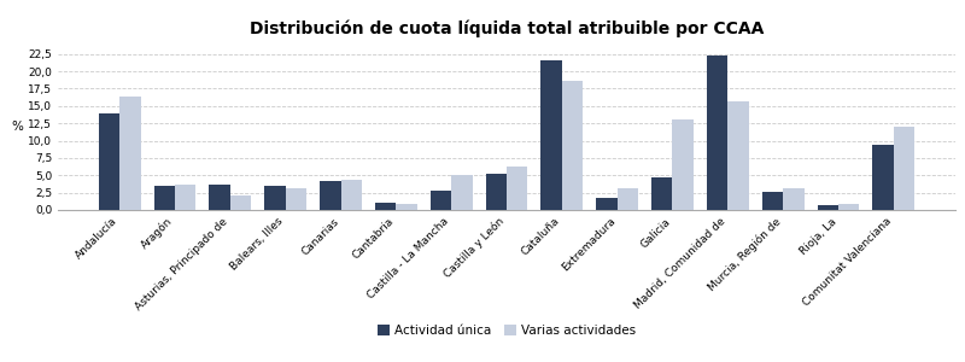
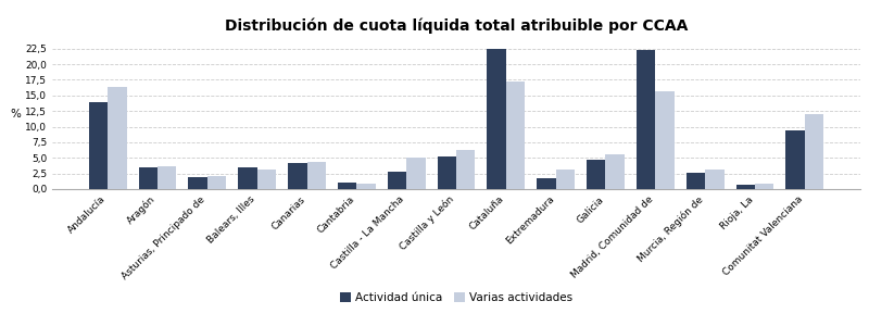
Actividad única/Asturias, Principado de: 3,6 -> 2,0
Actividad única/Cataluña: 21,6 -> 22,5
Varias actividades/Cataluña: 18,6 -> 17,2
Varias actividades/Galicia: 13,0 -> 5,6
